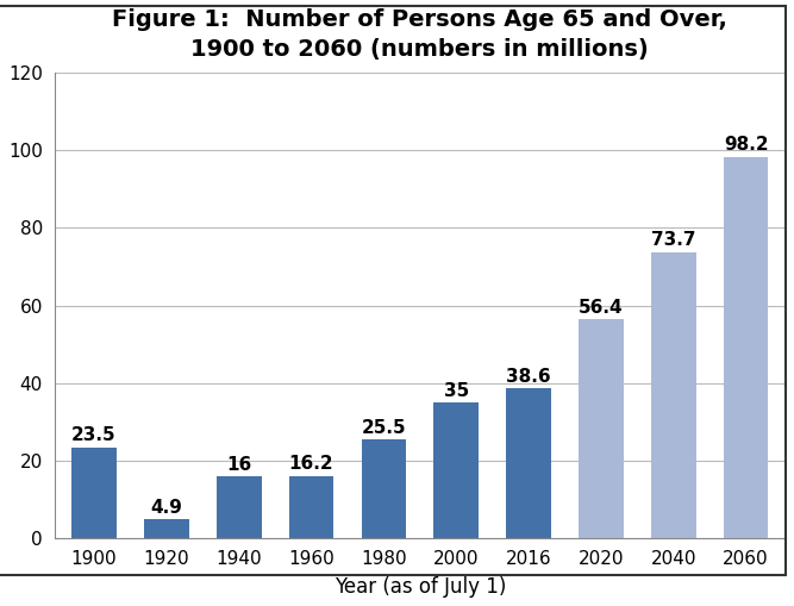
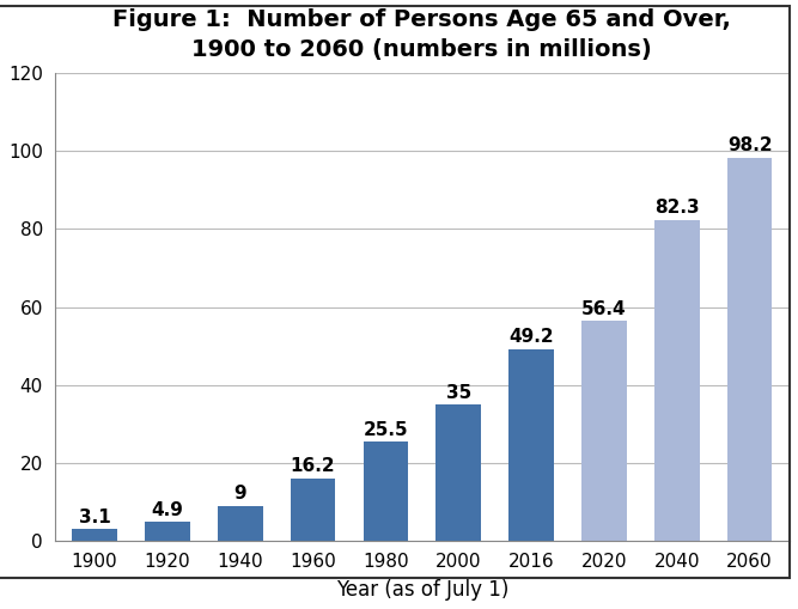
1900: 23.5 -> 3.1
1940: 16 -> 9
2016: 38.6 -> 49.2
2040: 73.7 -> 82.3
